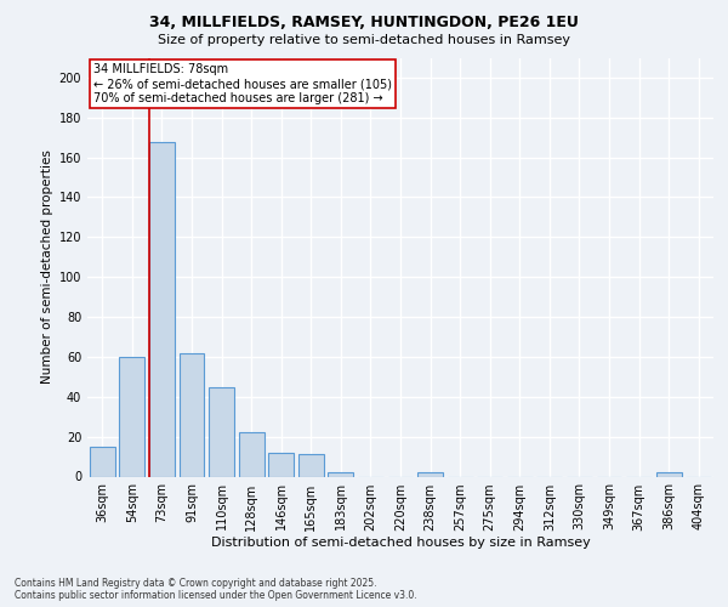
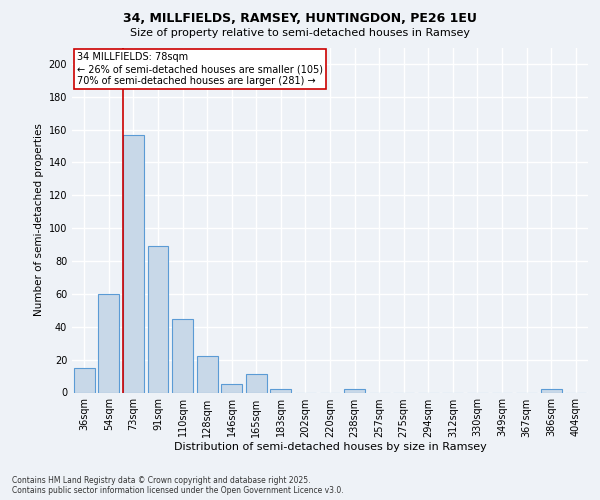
73sqm: 168 -> 157
91sqm: 62 -> 89
146sqm: 12 -> 5
